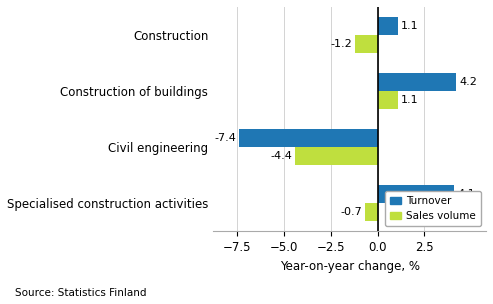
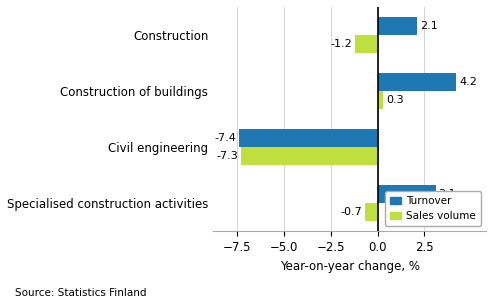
Turnover/Construction: 1.1 -> 2.1
Sales volume/Construction of buildings: 1.1 -> 0.3
Sales volume/Civil engineering: -4.4 -> -7.3
Turnover/Specialised construction activities: 4.1 -> 3.1
